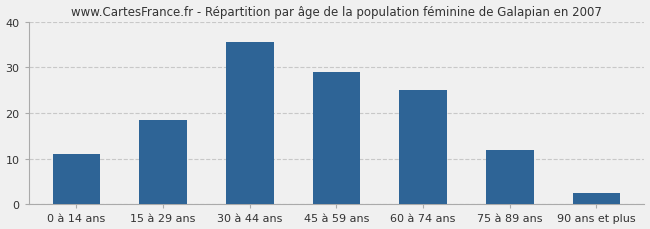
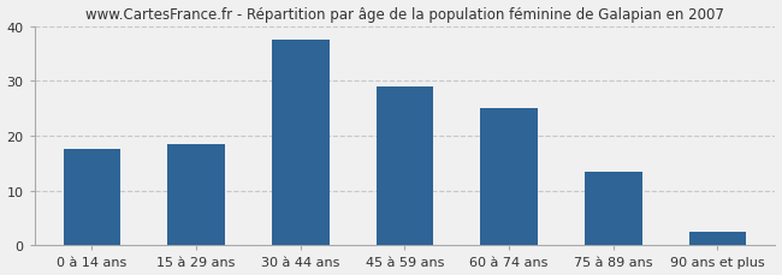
0 à 14 ans: 11.0 -> 17.5
30 à 44 ans: 35.5 -> 37.5
75 à 89 ans: 12.0 -> 13.5
